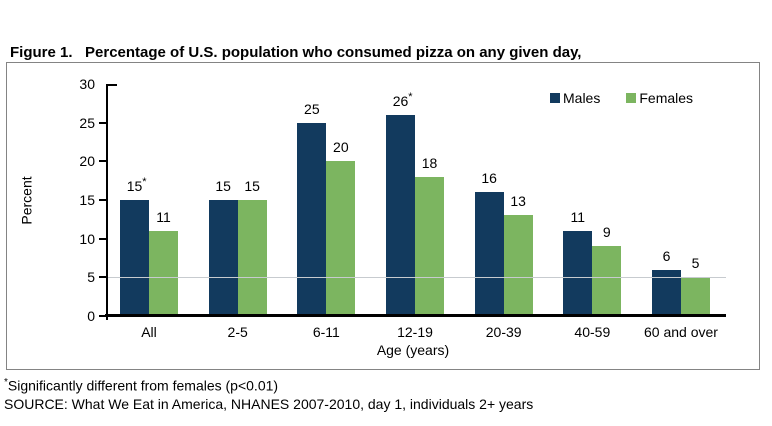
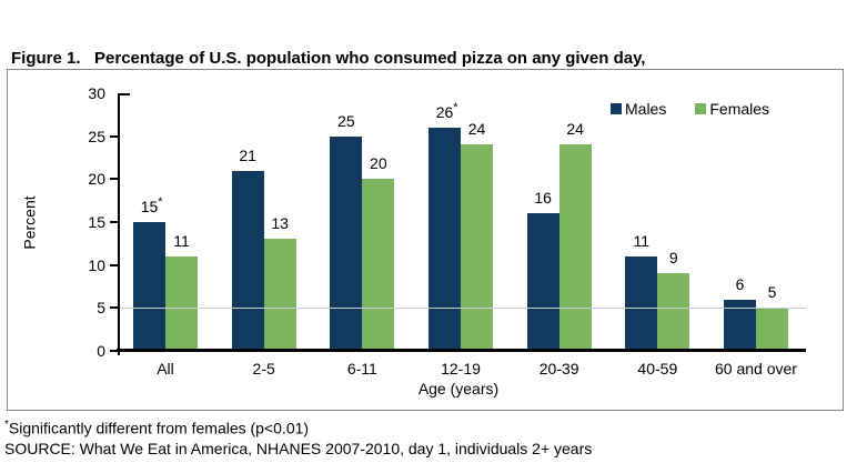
Males/2-5: 15 -> 21
Females/2-5: 15 -> 13
Females/12-19: 18 -> 24
Females/20-39: 13 -> 24
